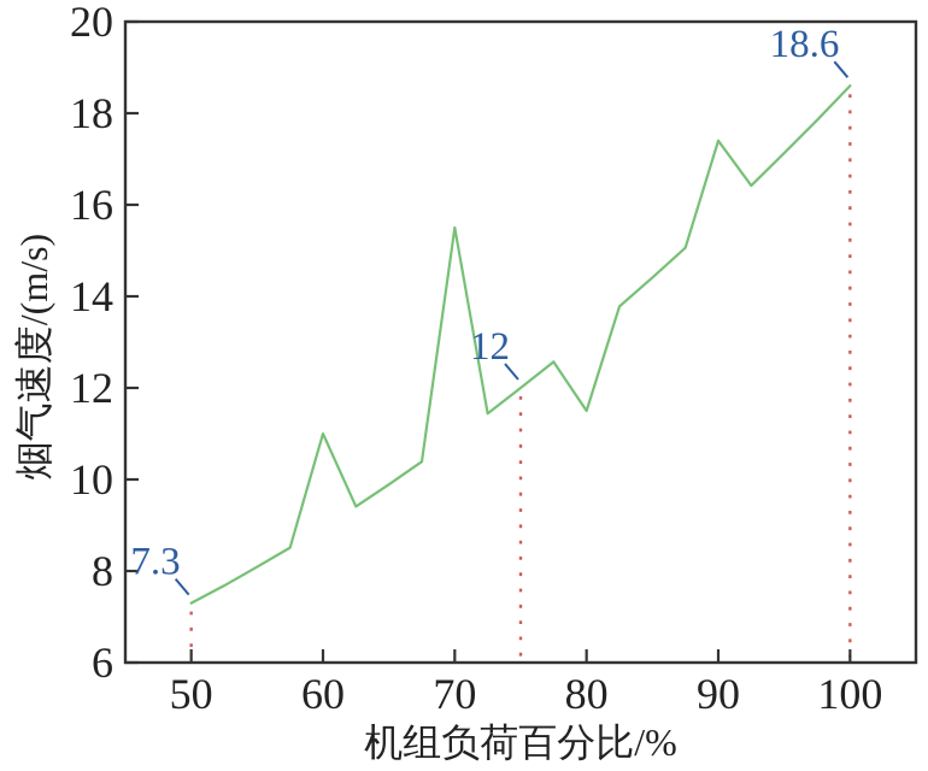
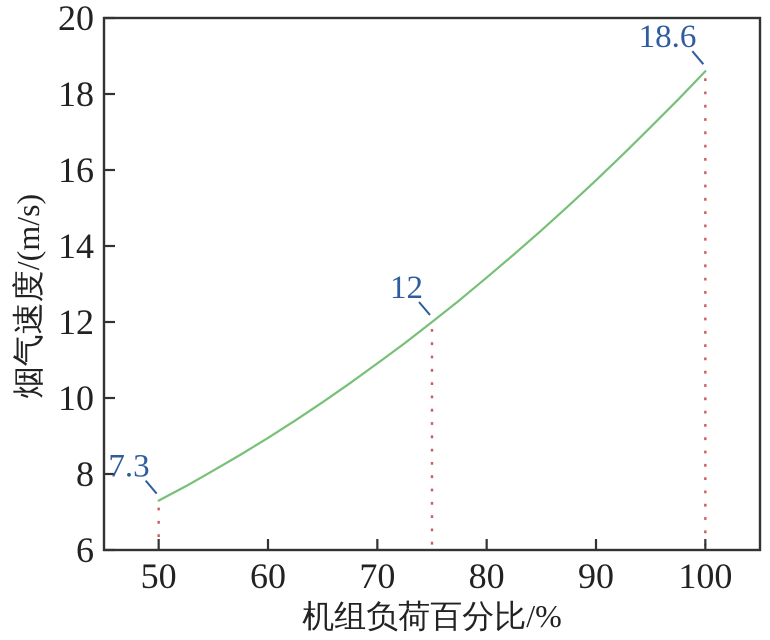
60: 11.0 -> 8.9
70: 15.5 -> 10.9
80: 11.5 -> 13.2
90: 17.4 -> 15.7
